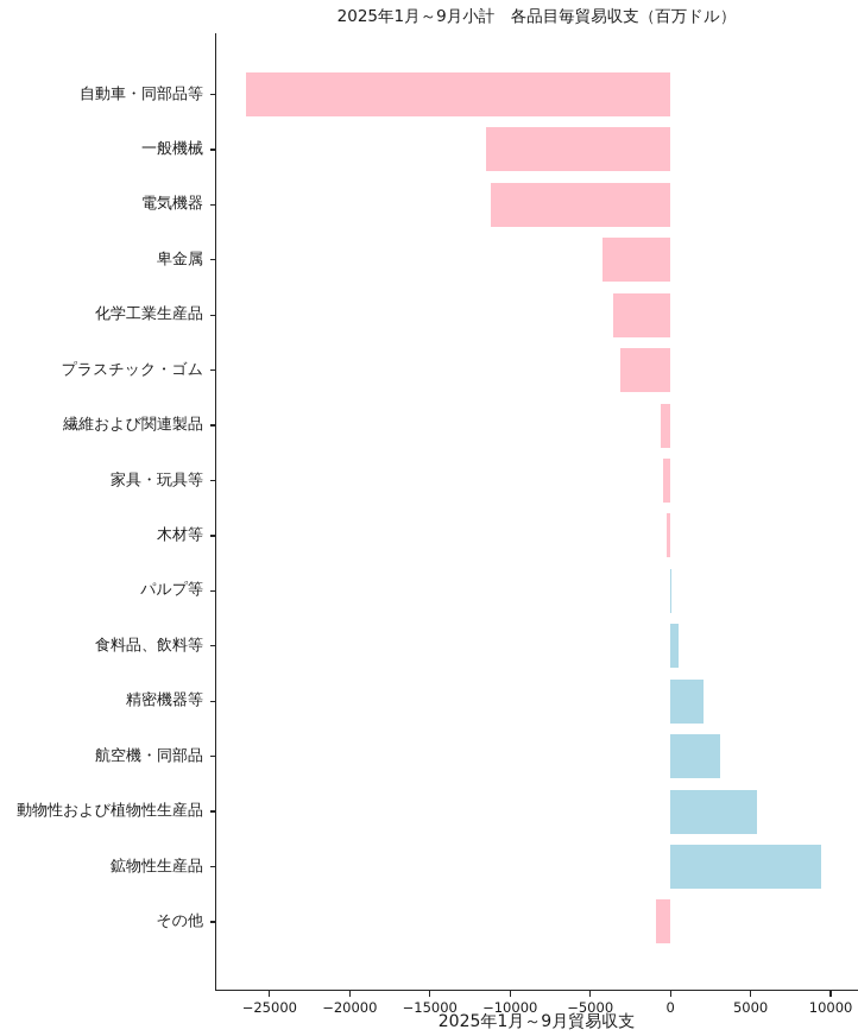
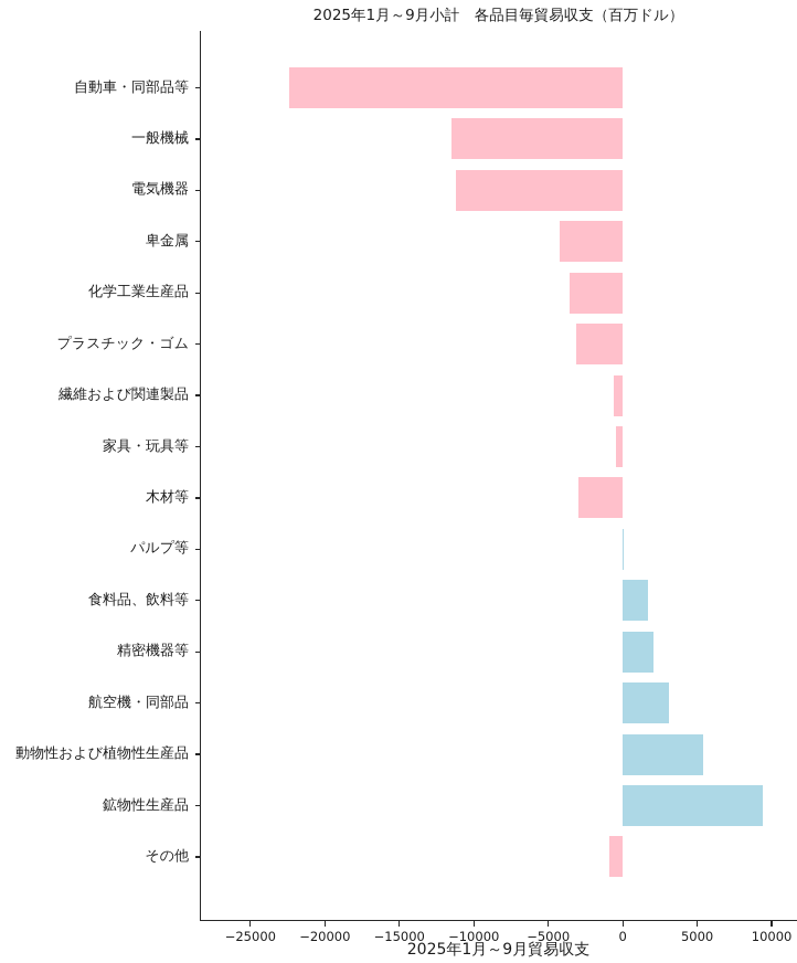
自動車・同部品等: -26500 -> -22400
木材等: -200 -> -3000
食料品、飲料等: 500 -> 1700
